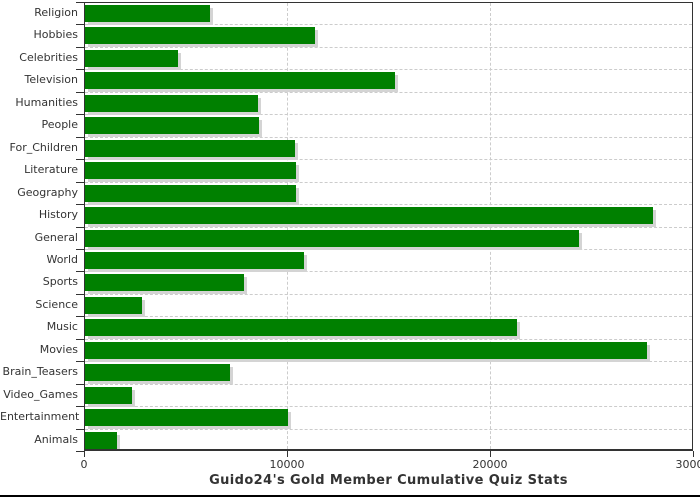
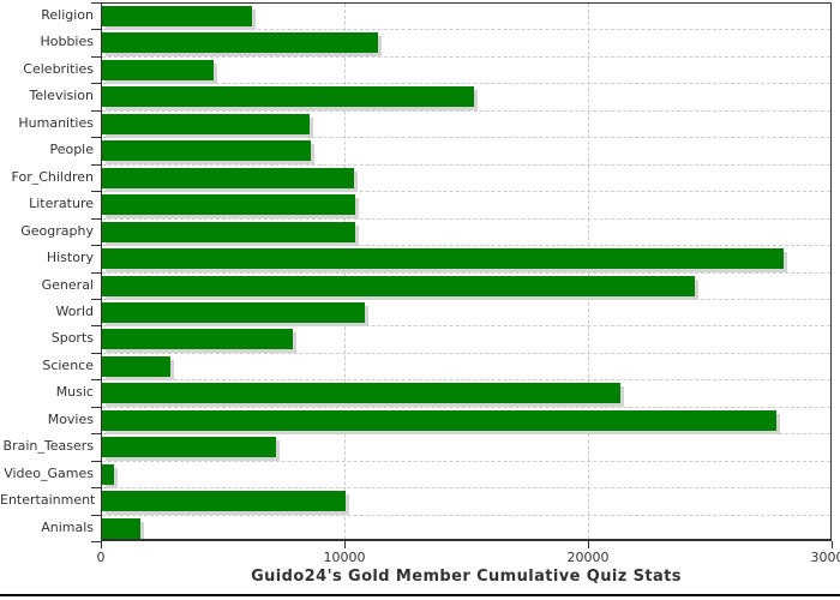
Video_Games: 2300 -> 500
